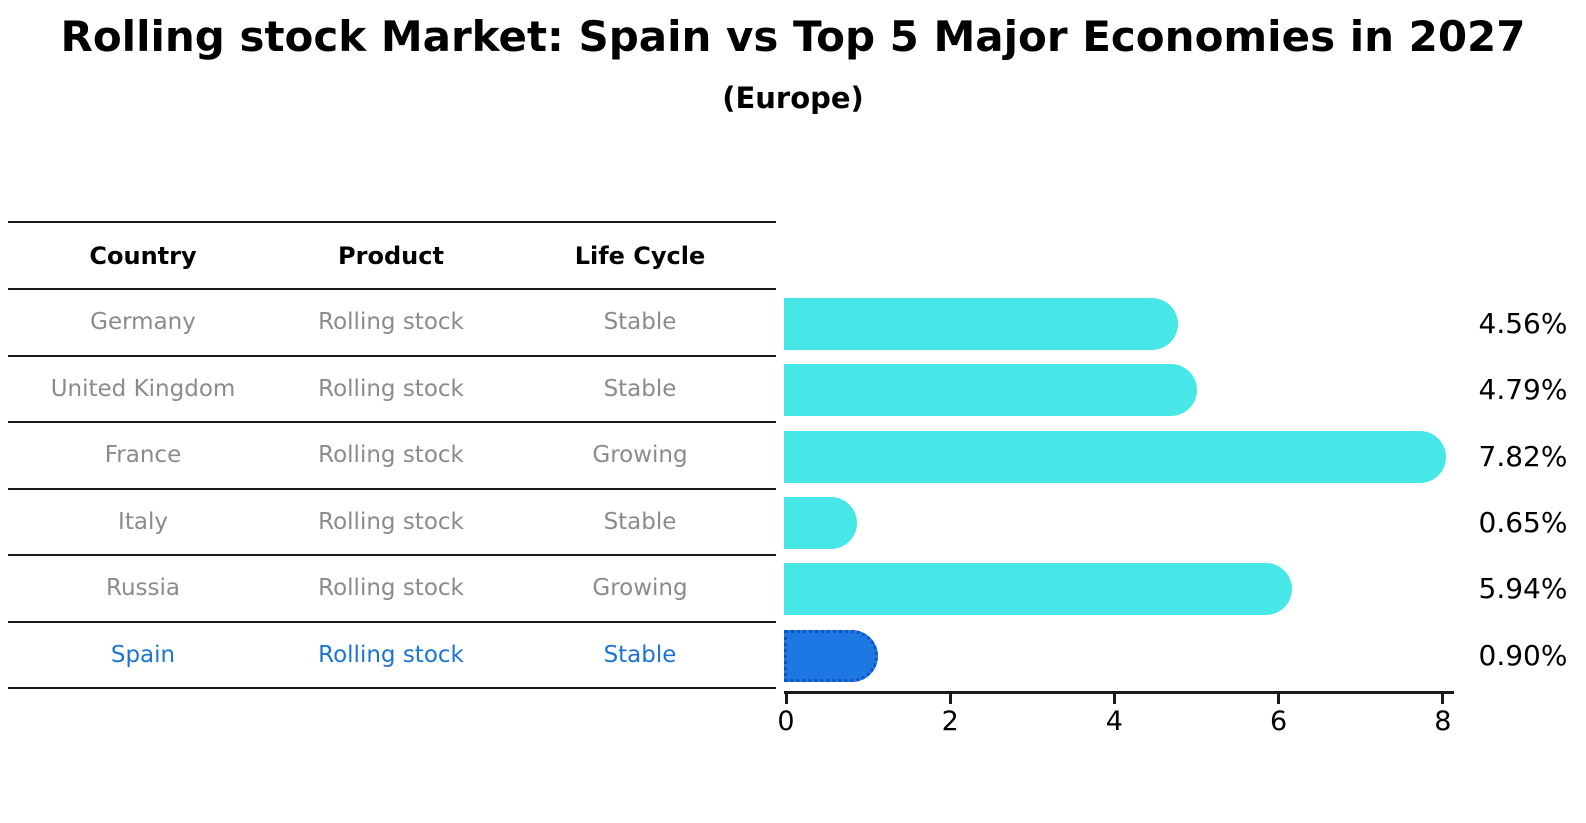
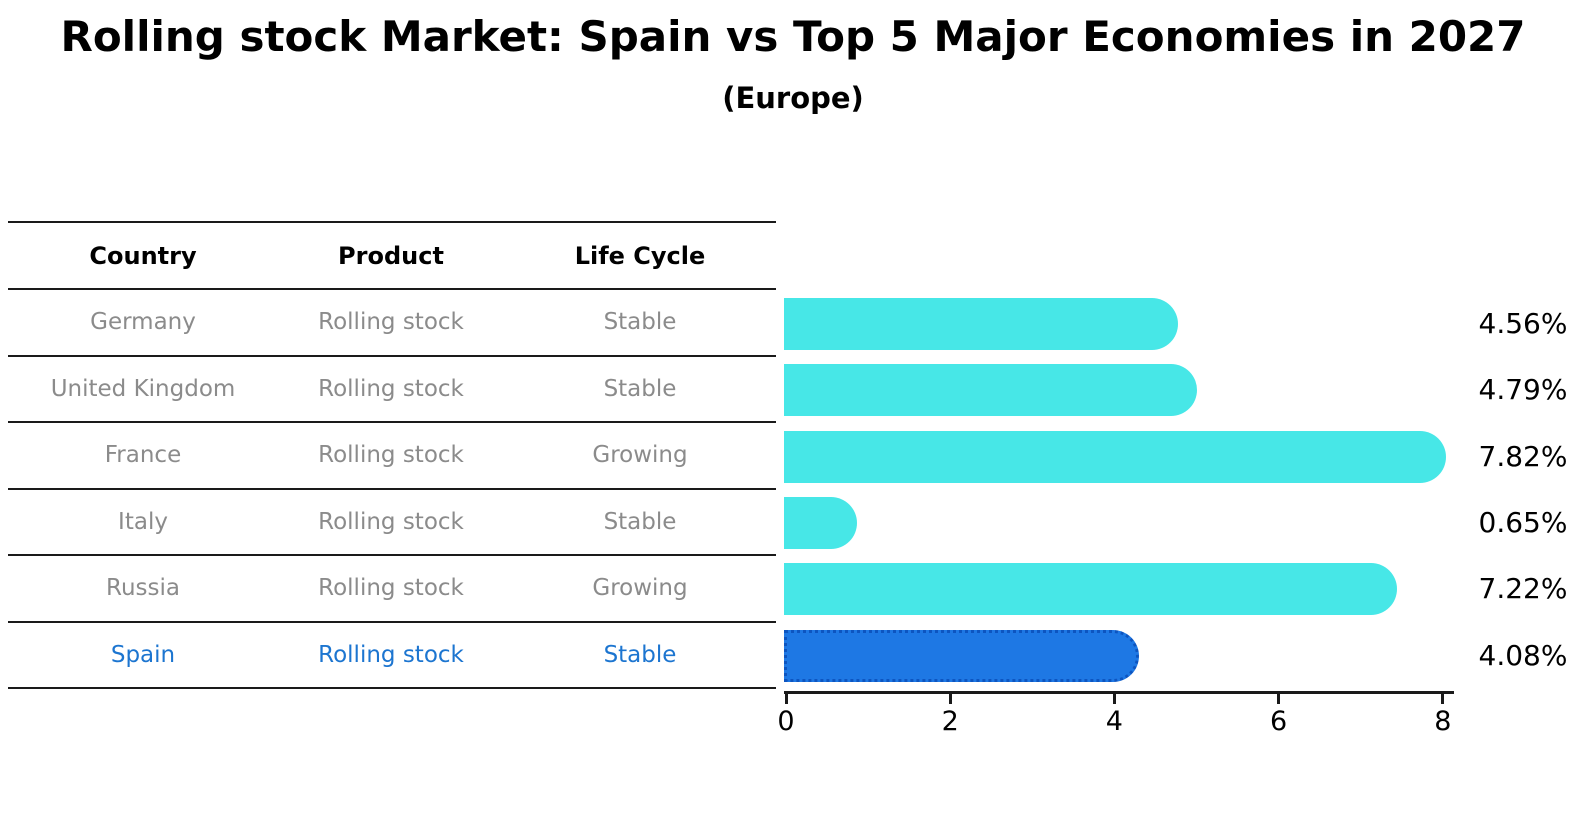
Russia: 5.94% -> 7.22%
Spain: 0.90% -> 4.08%
